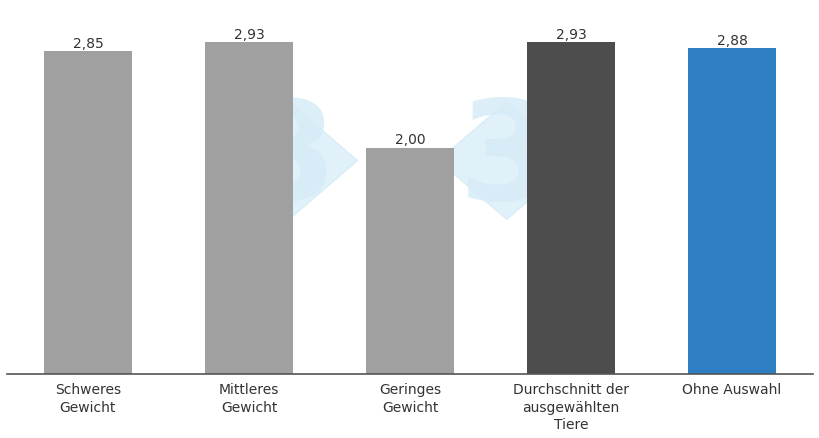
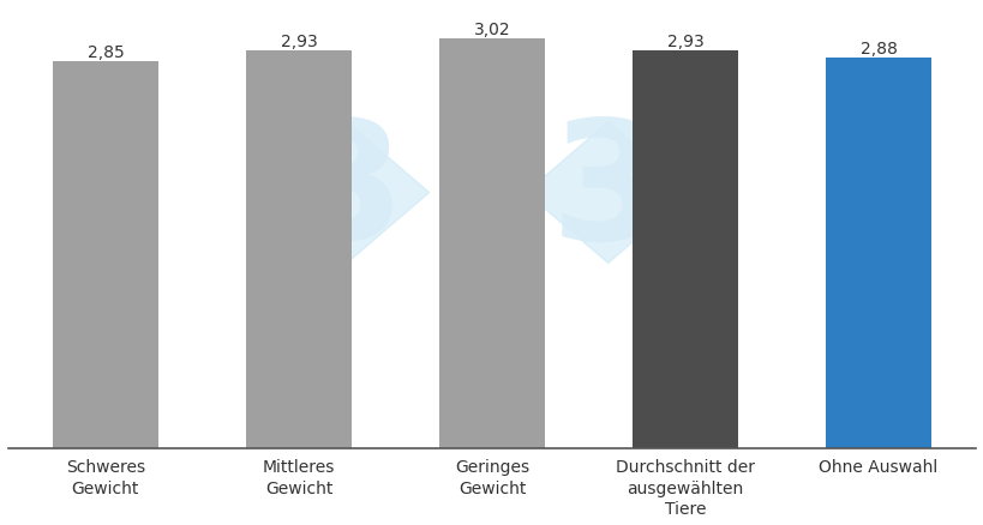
Geringes Gewicht: 2,00 -> 3,02
